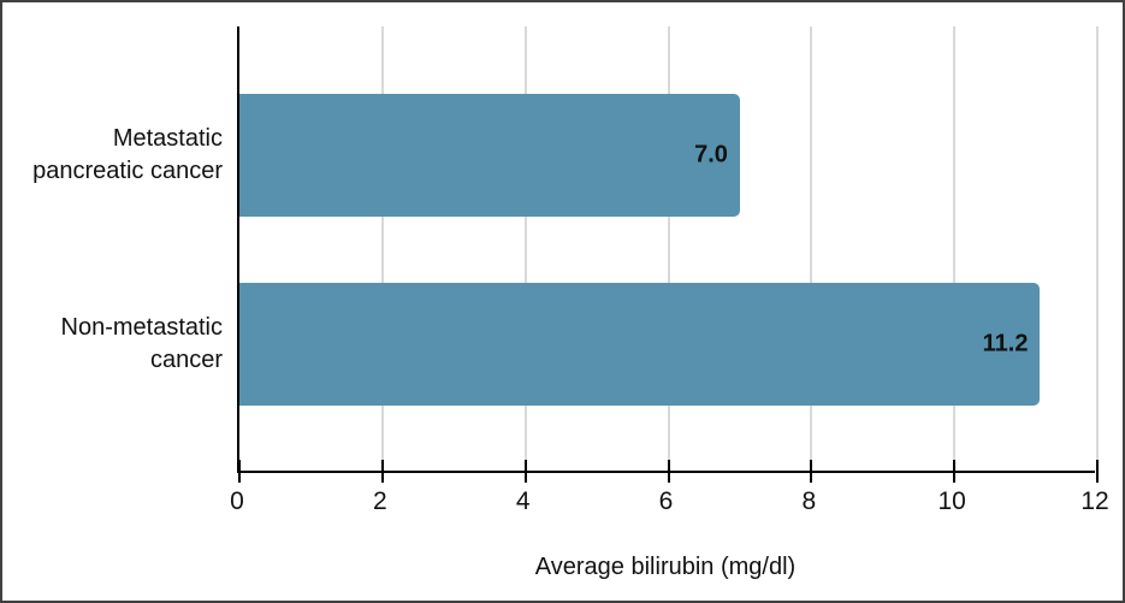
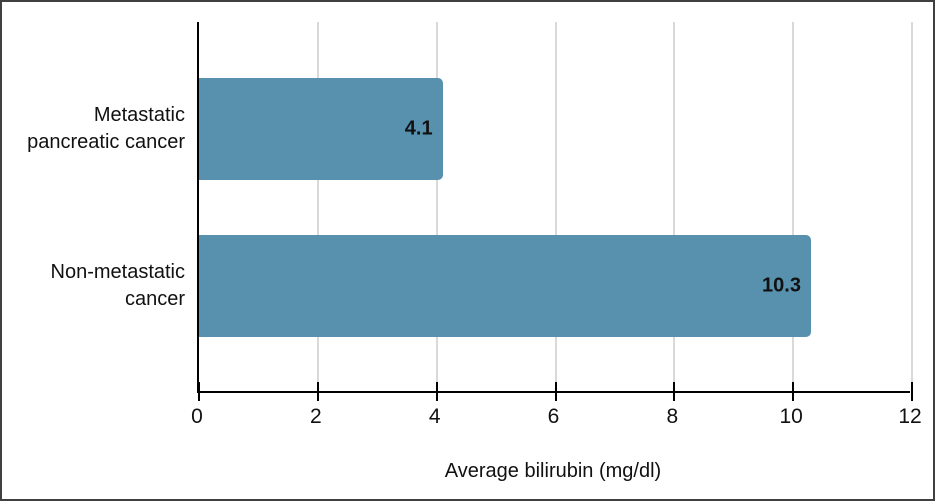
Metastatic pancreatic cancer: 7.0 -> 4.1
Non-metastatic cancer: 11.2 -> 10.3
